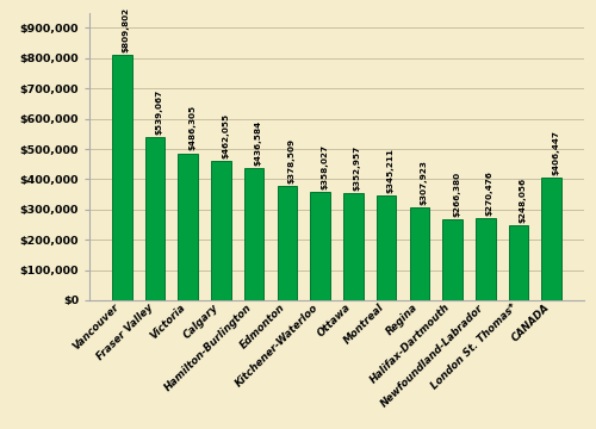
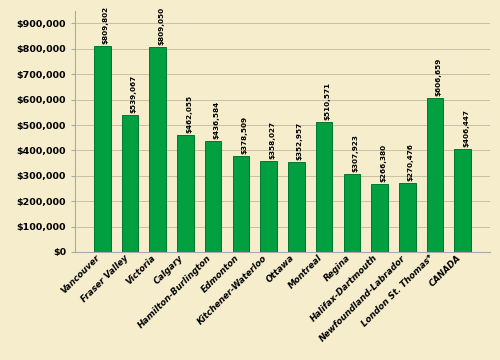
Victoria: $486,305 -> $809,050
Montreal: $345,211 -> $510,571
London St. Thomas*: $248,056 -> $606,659
